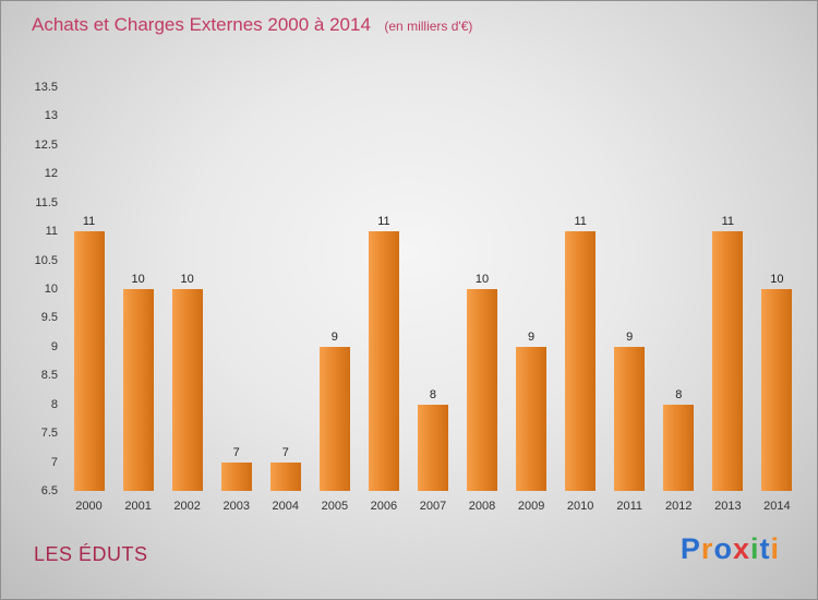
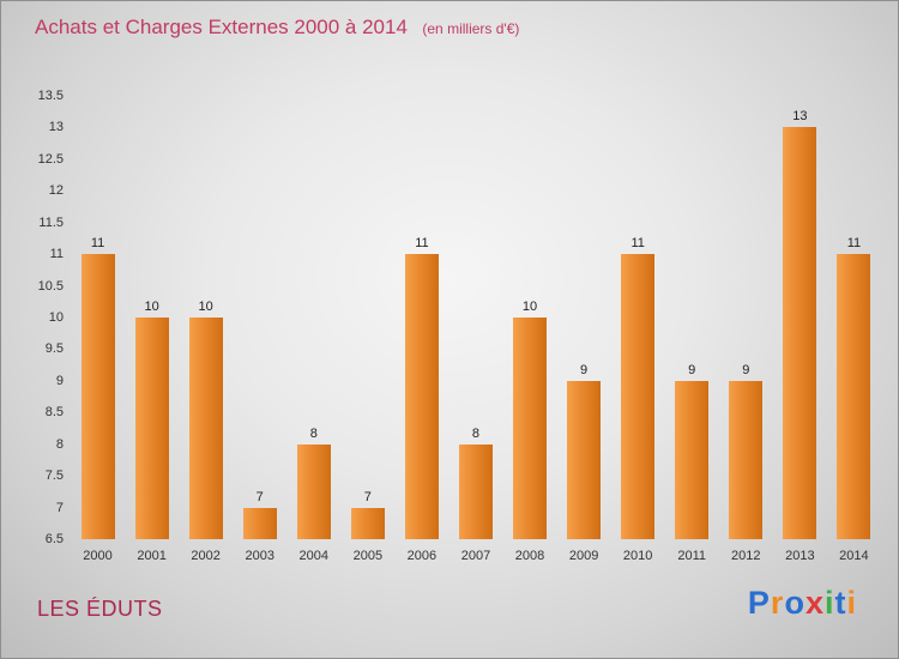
2004: 7 -> 8
2005: 9 -> 7
2012: 8 -> 9
2013: 11 -> 13
2014: 10 -> 11
